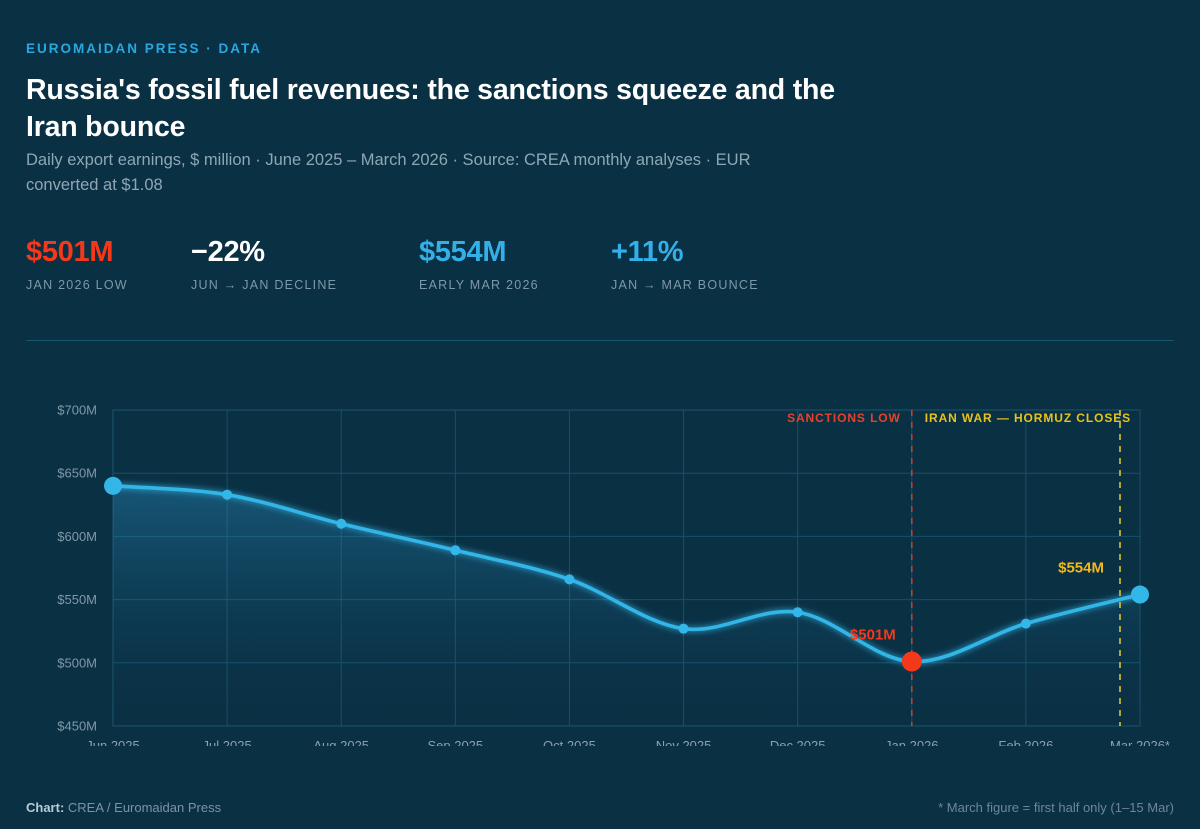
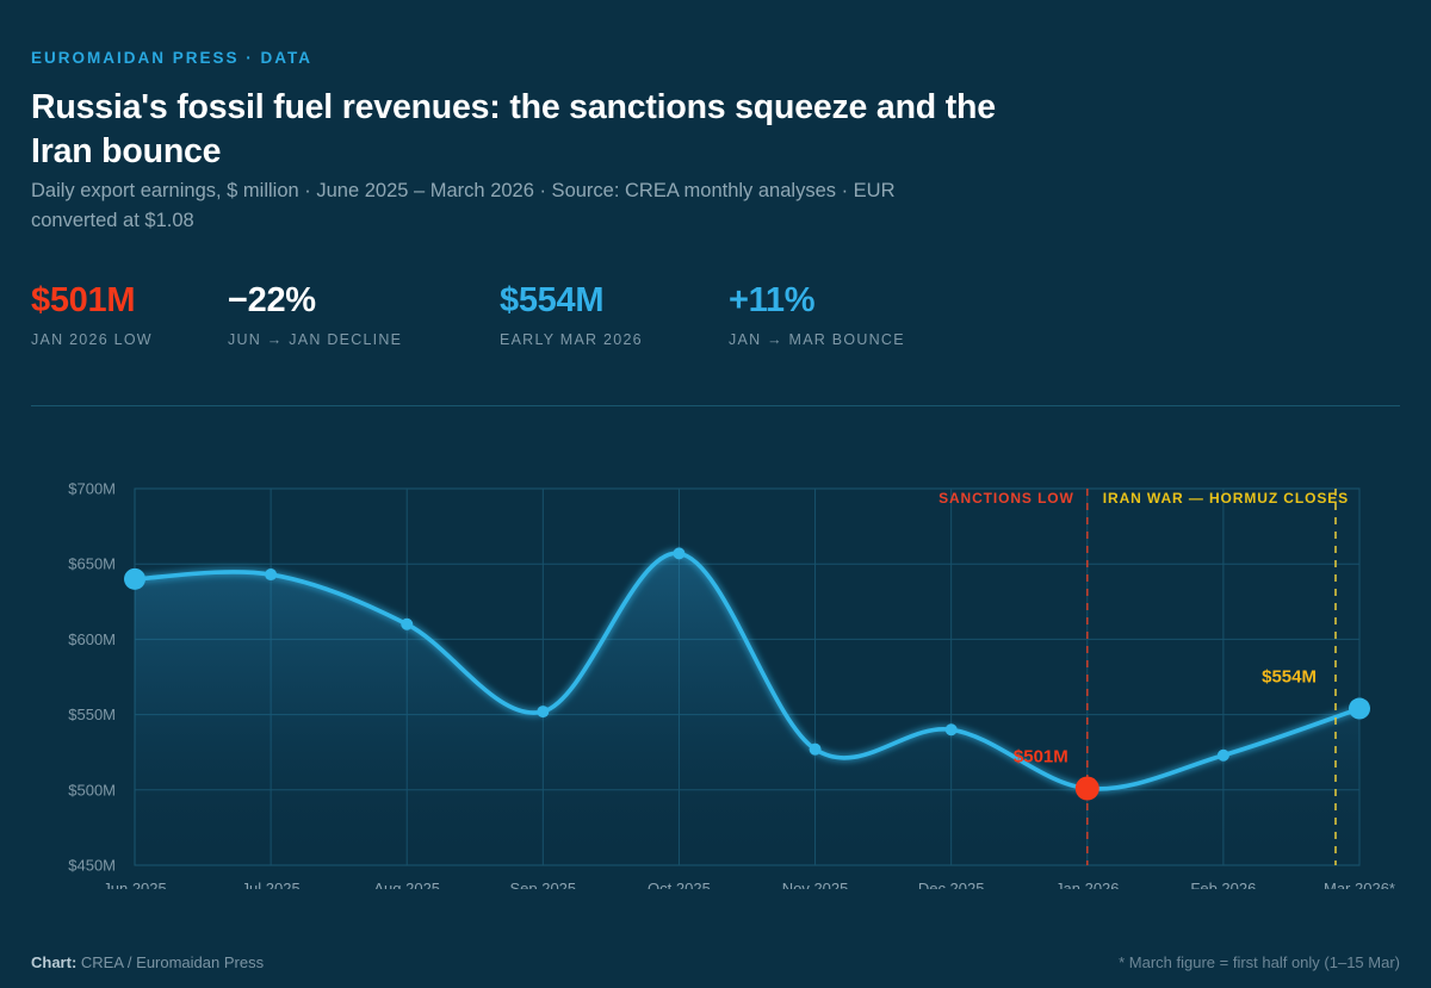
Jul 2025: $633M -> $643M
Sep 2025: $589M -> $552M
Oct 2025: $566M -> $657M
Feb 2026: $531M -> $523M
